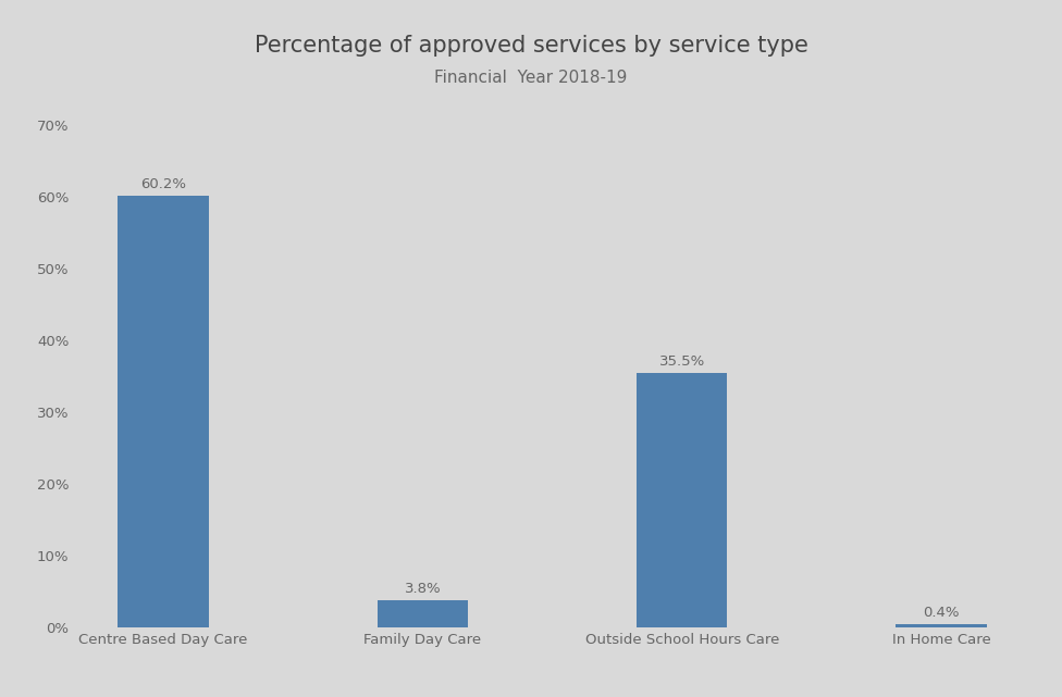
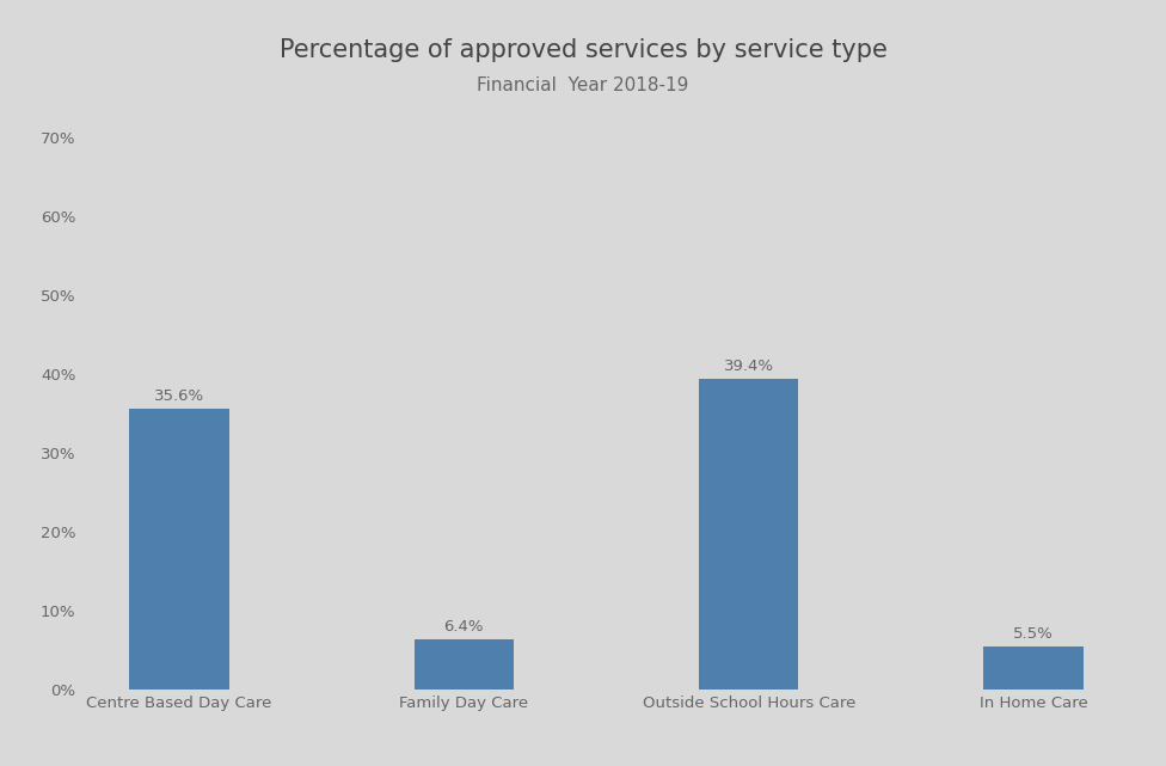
Centre Based Day Care: 60.2% -> 35.6%
Family Day Care: 3.8% -> 6.4%
Outside School Hours Care: 35.5% -> 39.4%
In Home Care: 0.4% -> 5.5%
